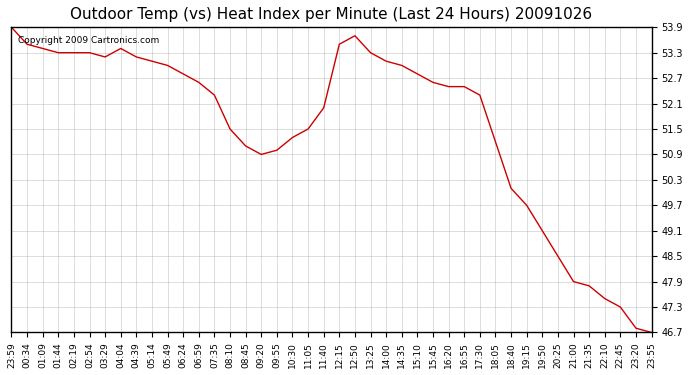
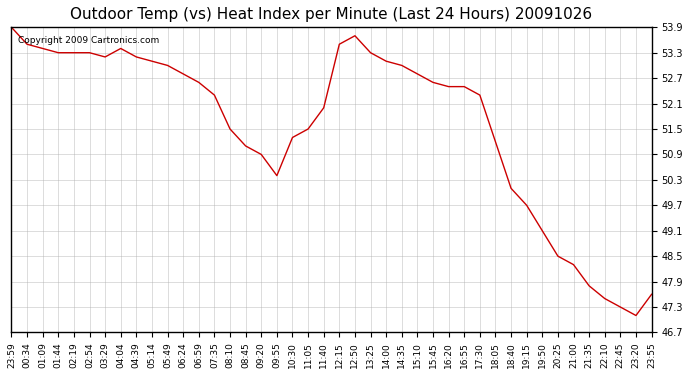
09:55: 51.0 -> 50.4
21:00: 47.9 -> 48.3
23:20: 46.8 -> 47.1
23:55: 46.7 -> 47.6
